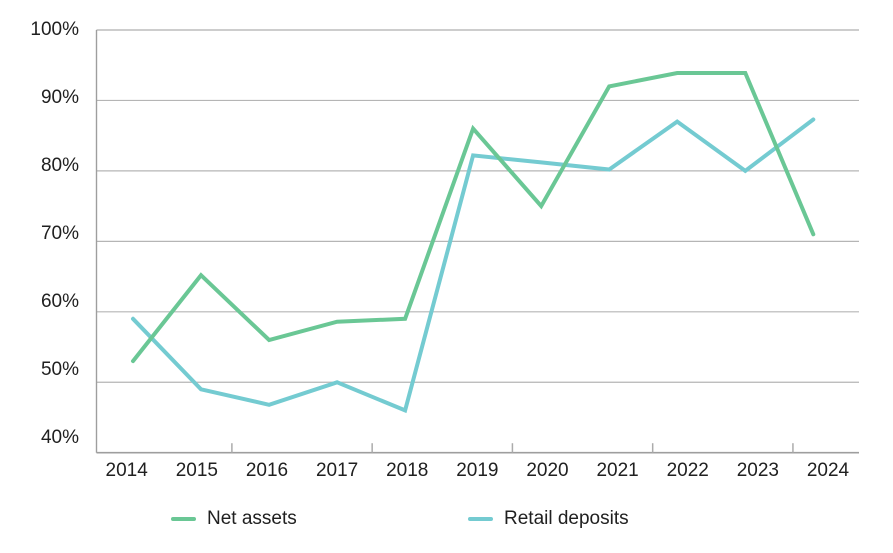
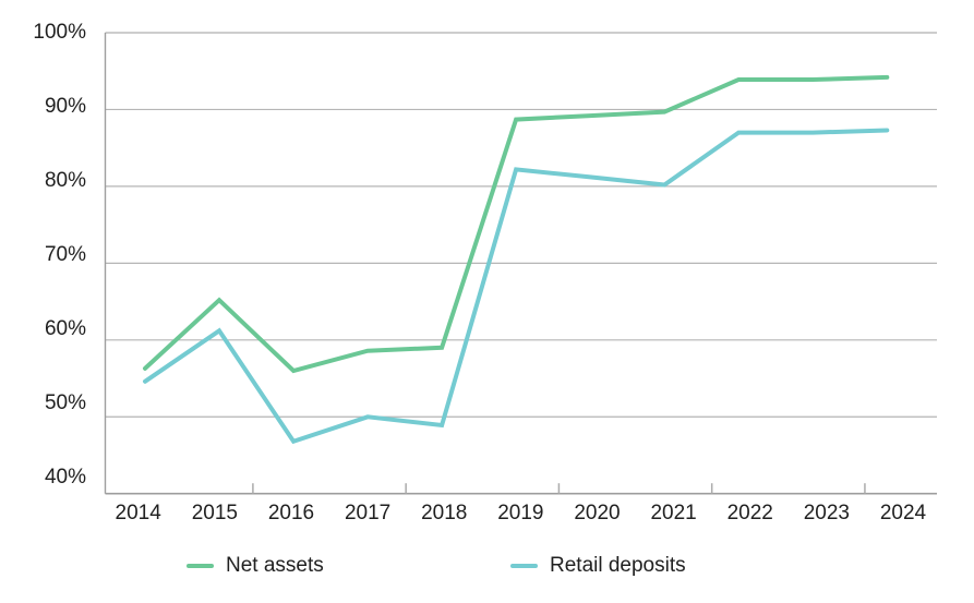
Net assets/2014: 53% -> 56%
Retail deposits/2014: 59% -> 55%
Retail deposits/2015: 49% -> 61%
Retail deposits/2018: 46% -> 49%
Net assets/2019: 86% -> 89%
Net assets/2020: 75% -> 89%
Net assets/2021: 92% -> 90%
Retail deposits/2023: 80% -> 87%
Net assets/2024: 71% -> 94%
